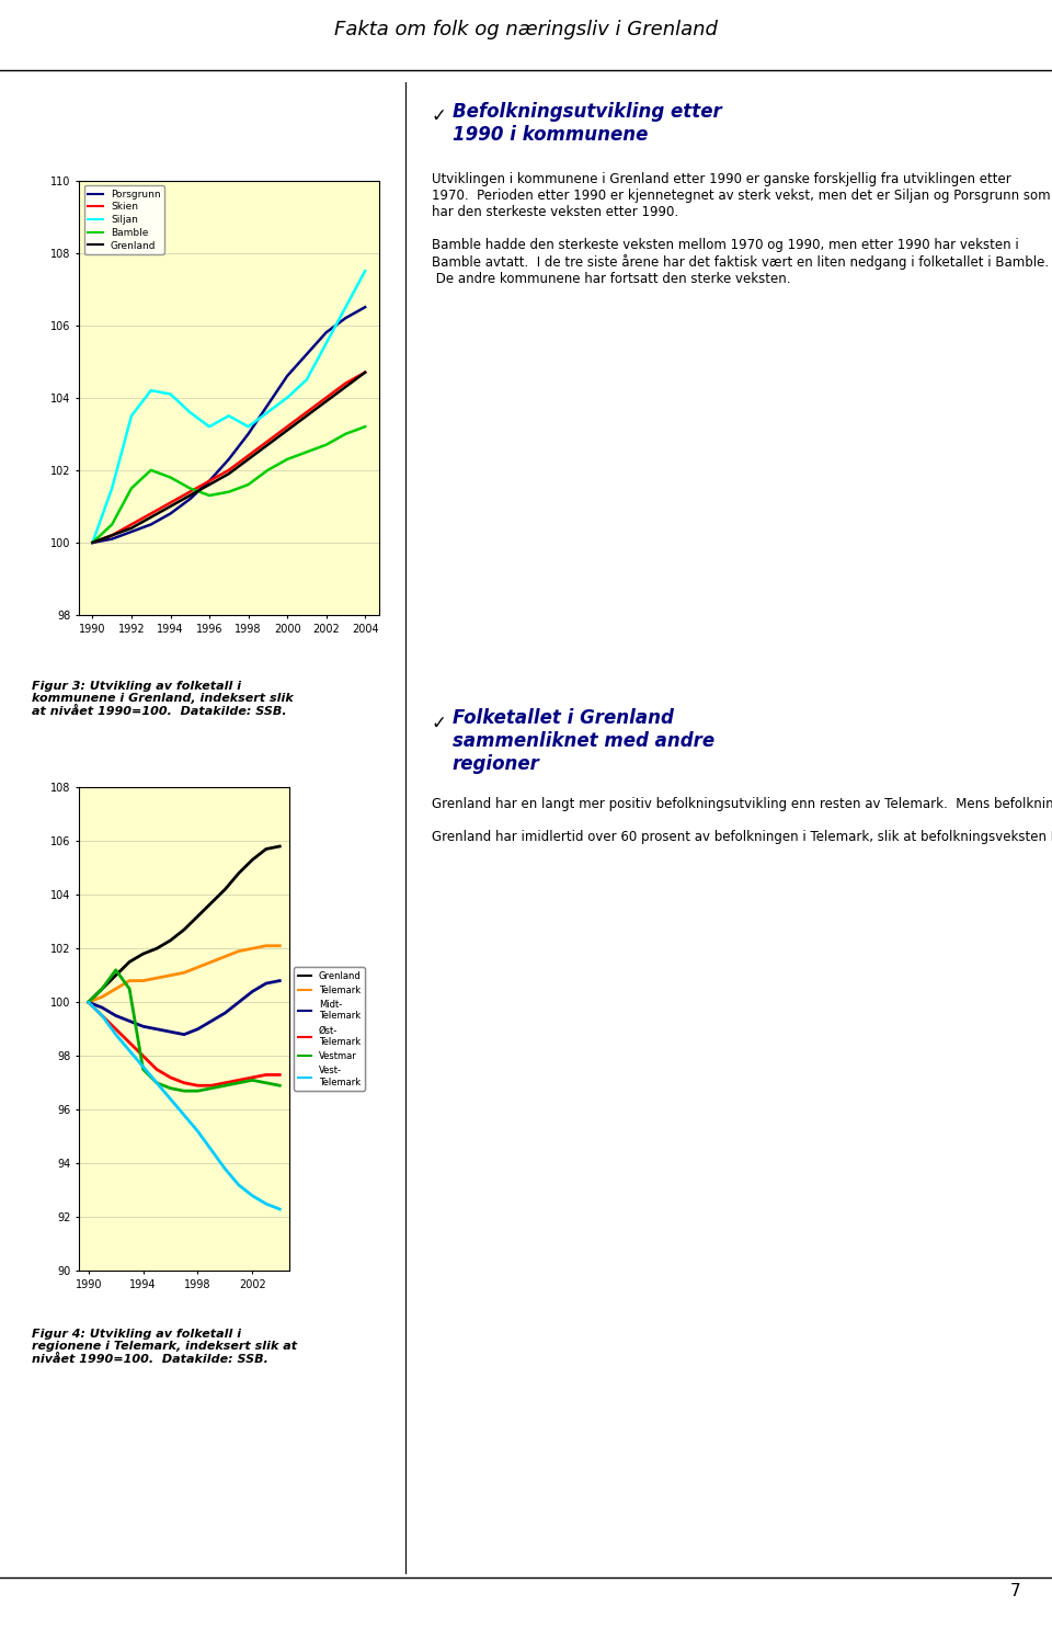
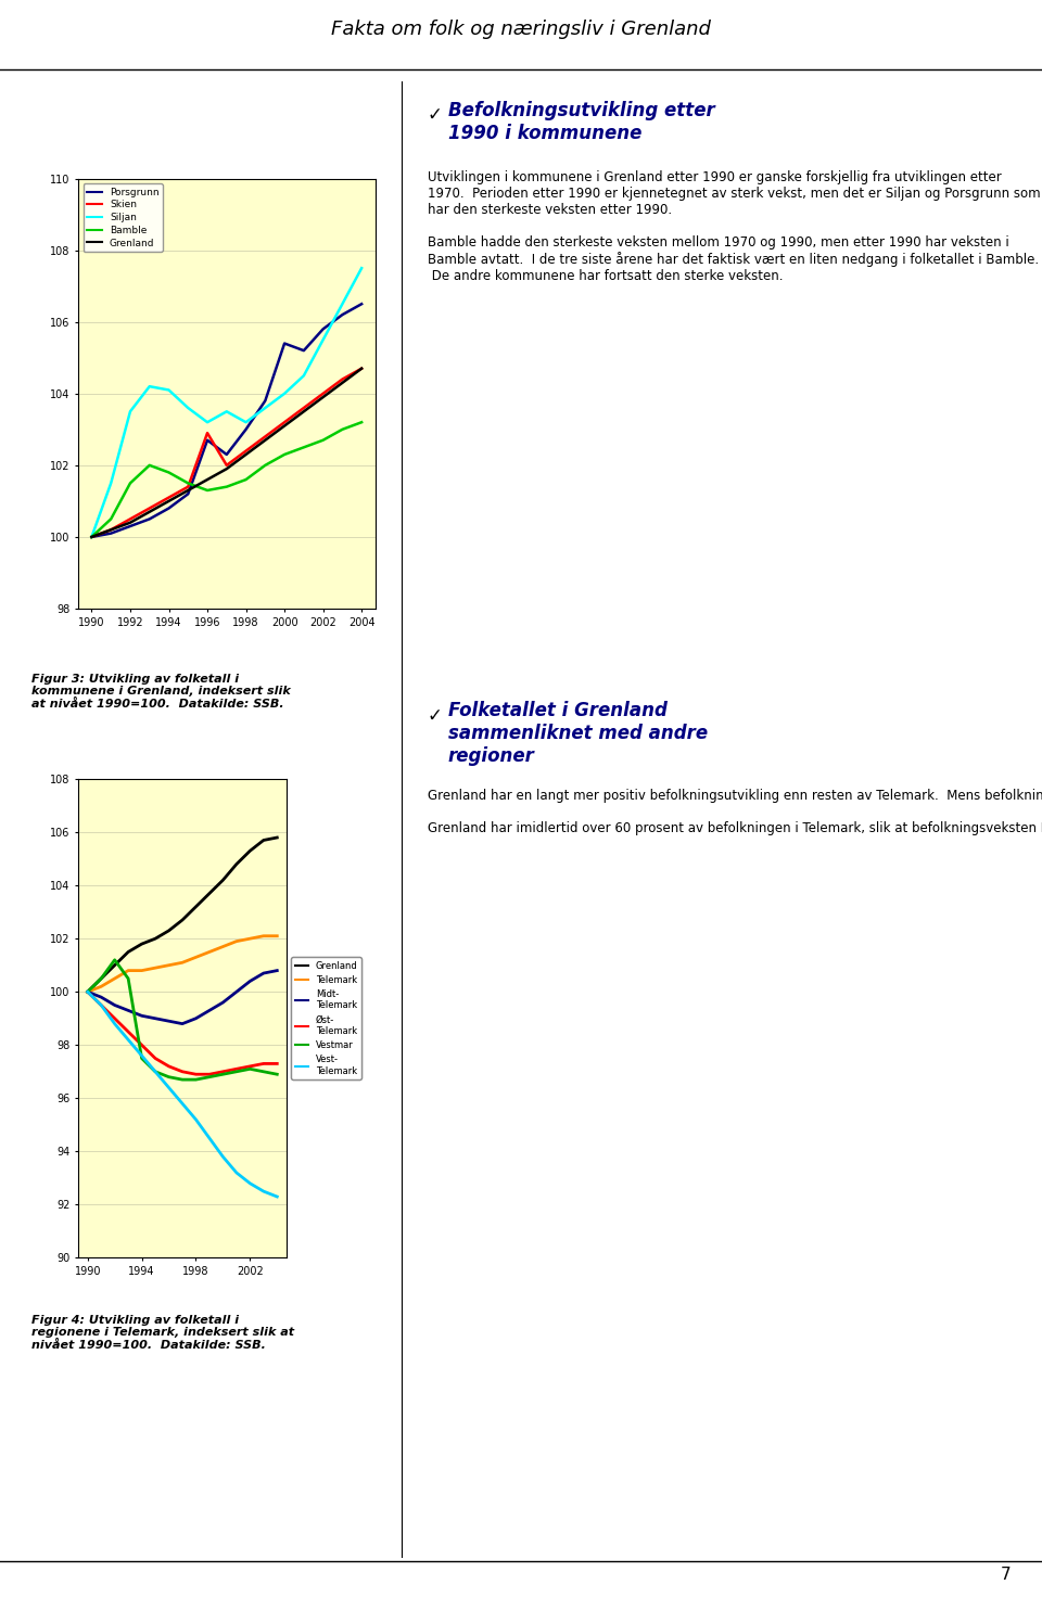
Porsgrunn/1996: 101.7 -> 102.7
Skien/1996: 101.7 -> 102.9
Porsgrunn/2000: 104.6 -> 105.4
